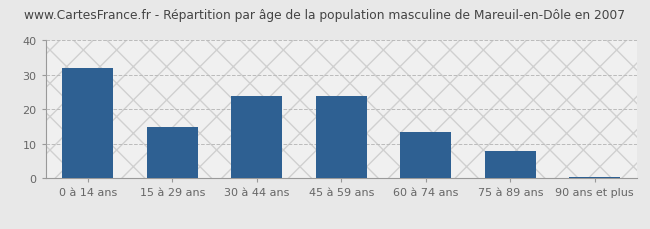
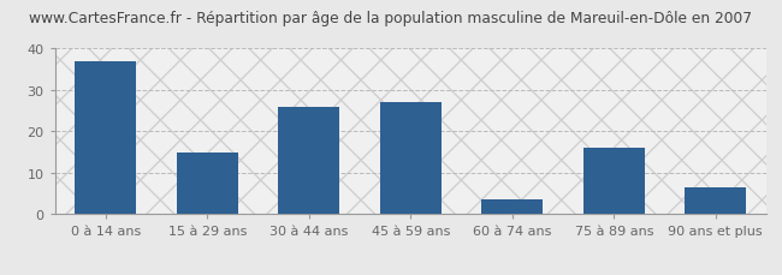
0 à 14 ans: 32.0 -> 37.0
30 à 44 ans: 24.0 -> 26.0
45 à 59 ans: 24.0 -> 27.0
60 à 74 ans: 13.5 -> 3.5
75 à 89 ans: 8.0 -> 16.0
90 ans et plus: 0.5 -> 6.5
